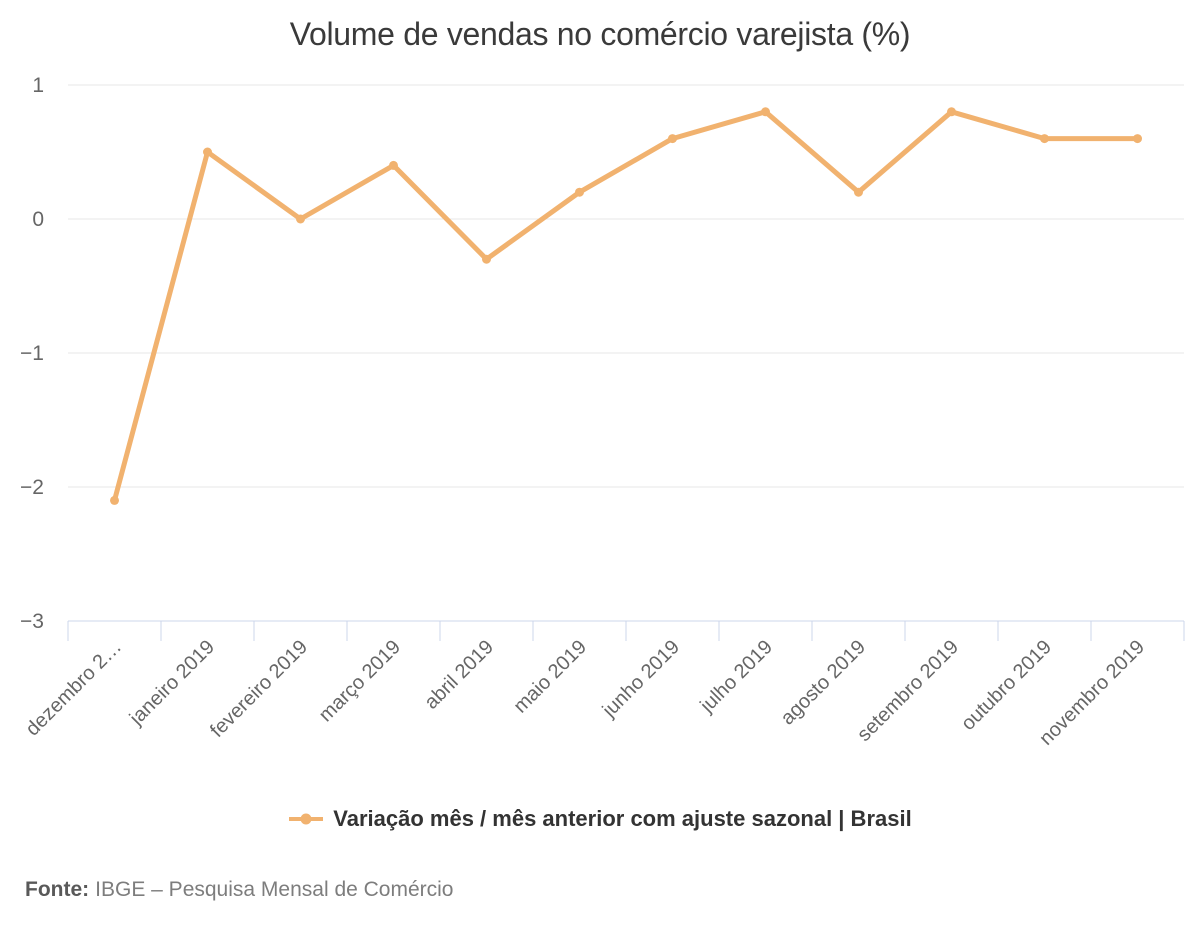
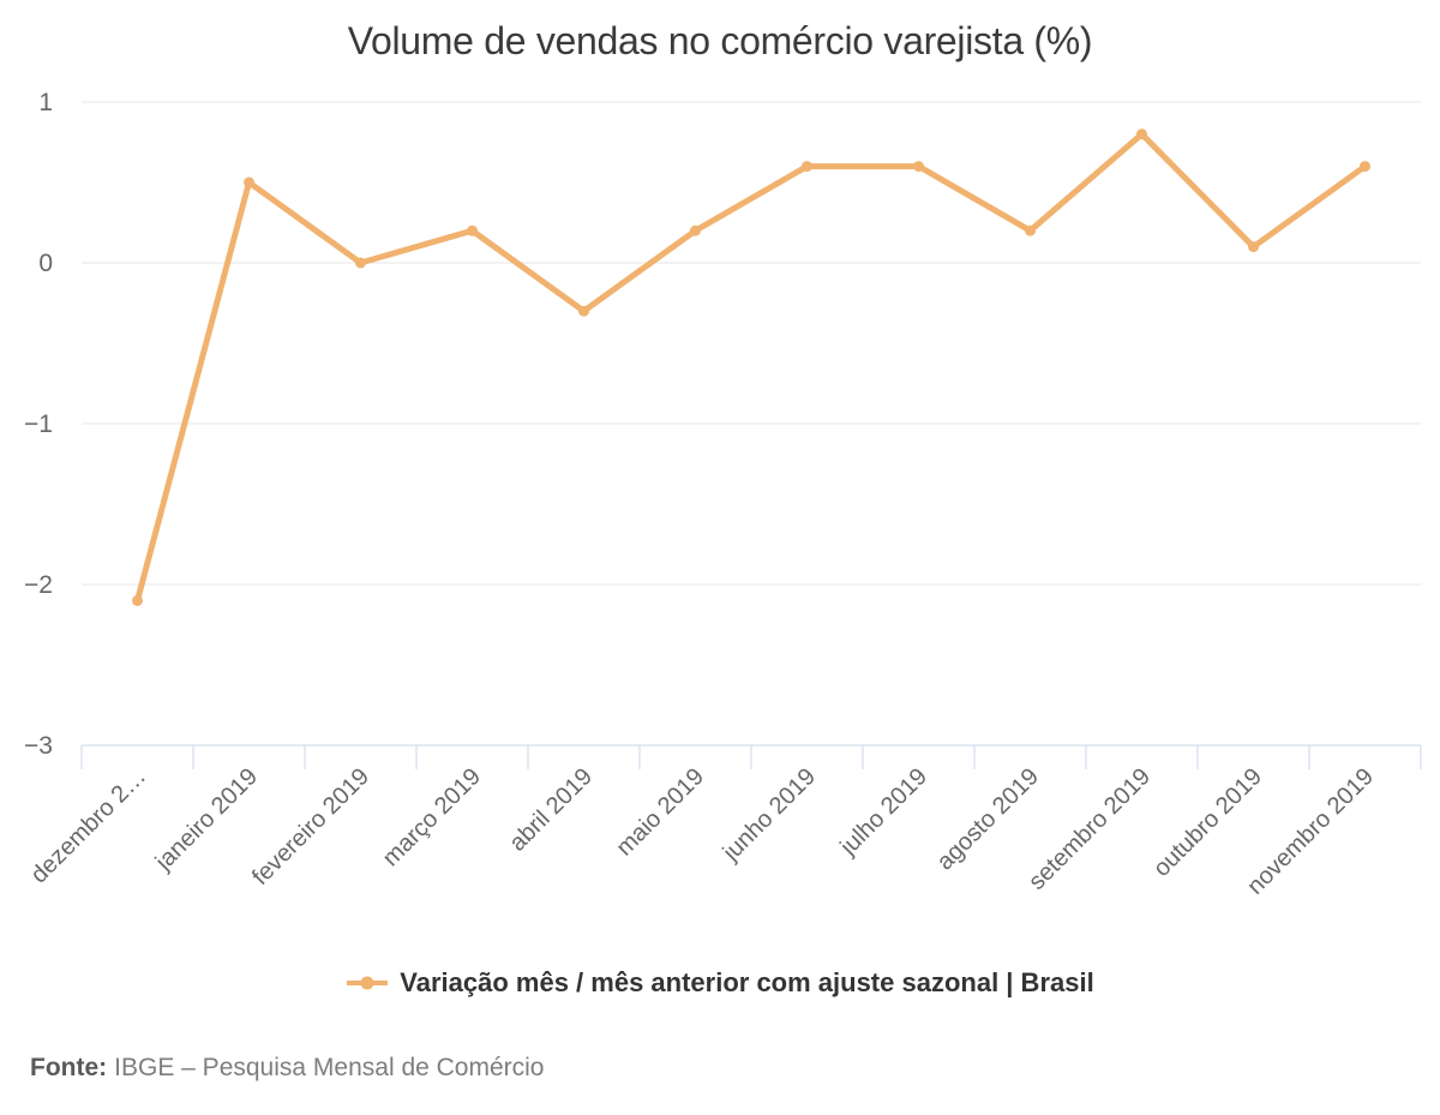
março 2019: 0.4 -> 0.2
julho 2019: 0.8 -> 0.6
outubro 2019: 0.6 -> 0.1
